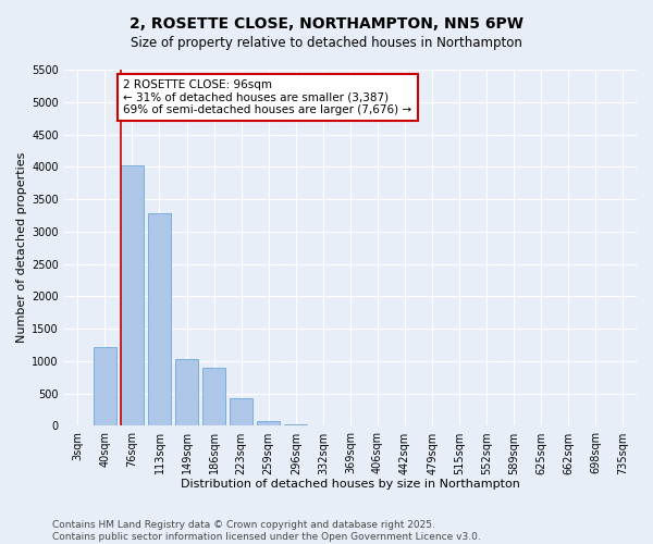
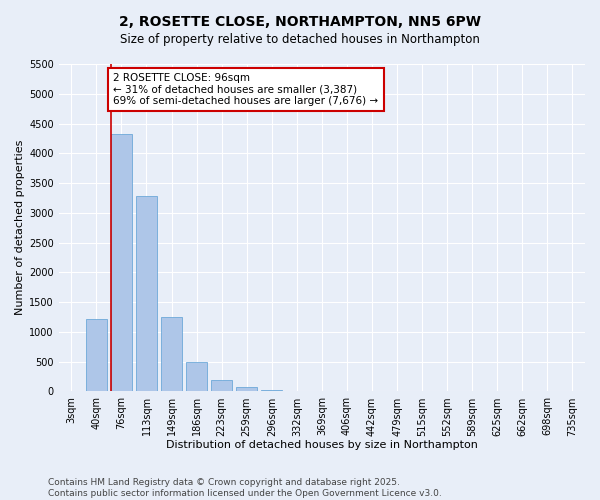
76sqm: 4020 -> 4330
149sqm: 1040 -> 1250
186sqm: 900 -> 490
223sqm: 420 -> 200
